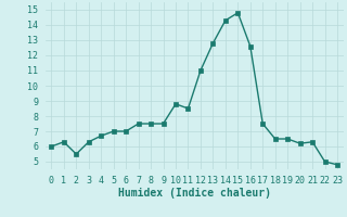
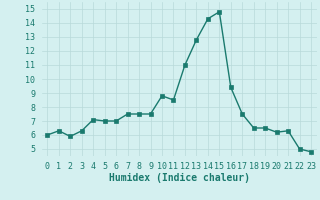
2: 5.5 -> 5.9
4: 6.7 -> 7.1
16: 12.6 -> 9.4
